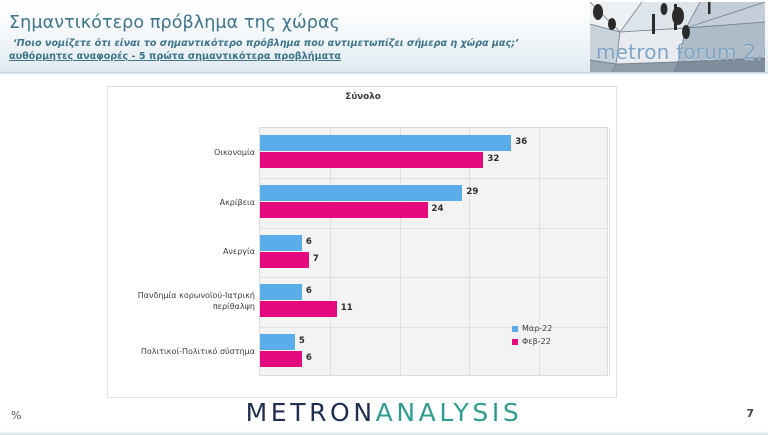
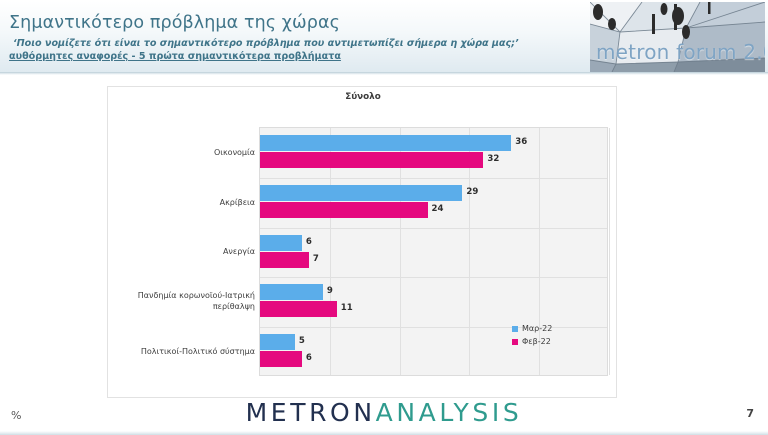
Μαρ-22/Πανδημία κορωνοϊού-Ιατρική περίθαλψη: 6 -> 9
